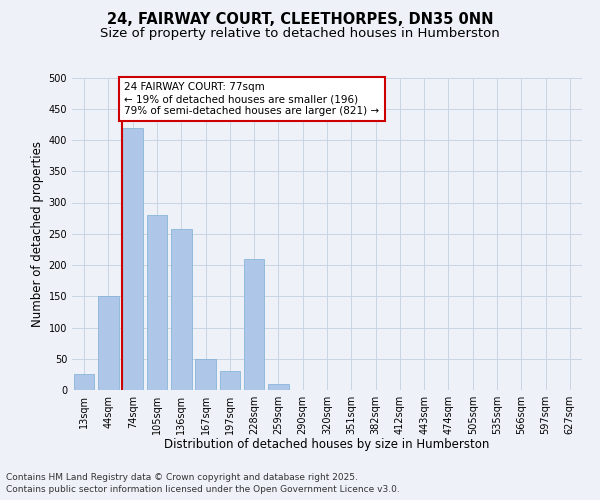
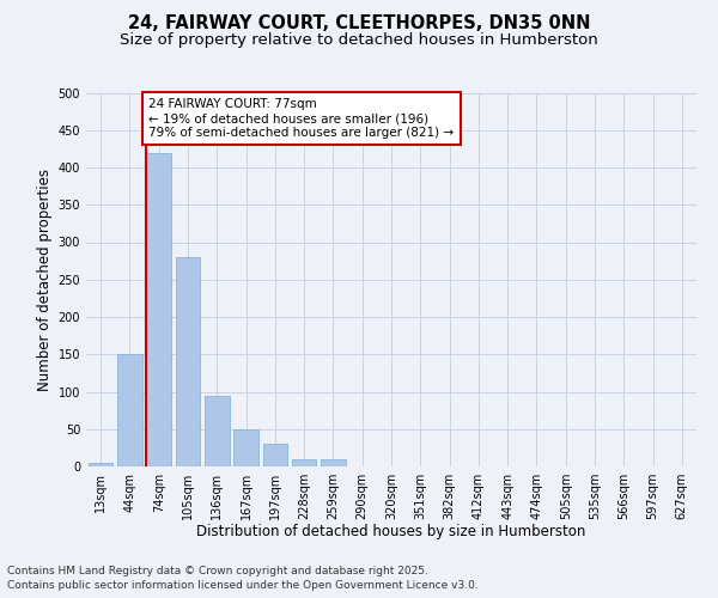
13sqm: 26 -> 5
136sqm: 258 -> 95
228sqm: 210 -> 10
